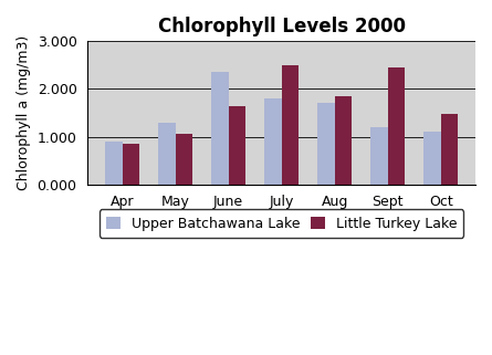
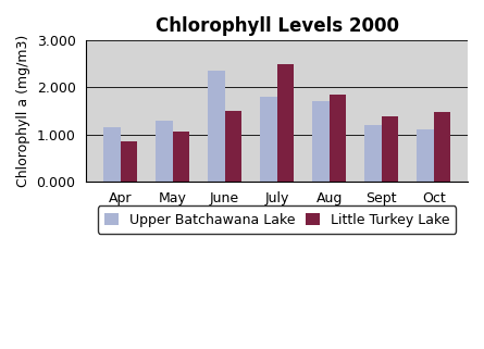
Upper Batchawana Lake/Apr: 0.90 -> 1.15
Little Turkey Lake/June: 1.65 -> 1.50
Little Turkey Lake/Sept: 2.45 -> 1.38
